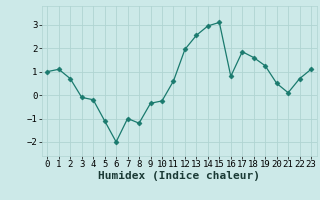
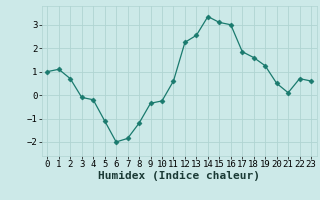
7: -1.00 -> -1.85
12: 1.95 -> 2.25
14: 2.95 -> 3.35
16: 0.80 -> 3.00
23: 1.10 -> 0.60
